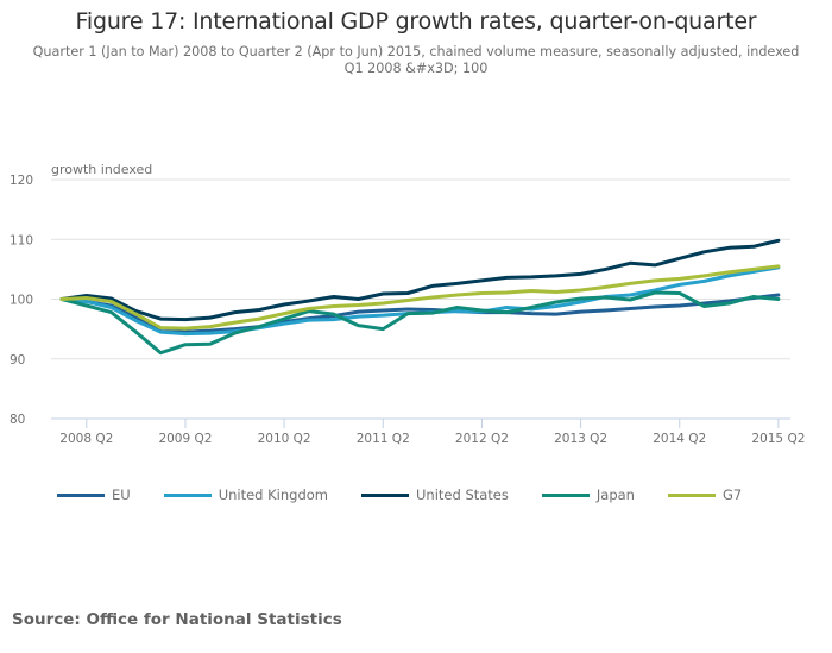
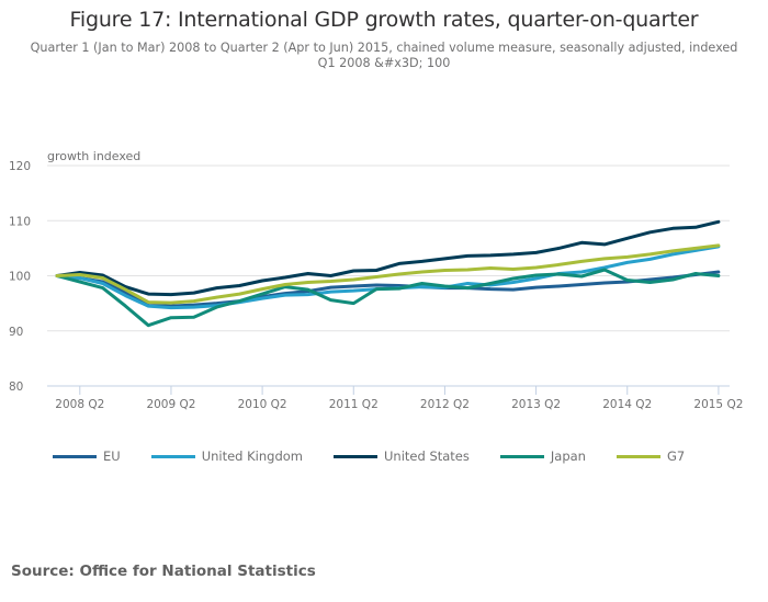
Japan/2014 Q2: 101 -> 99
